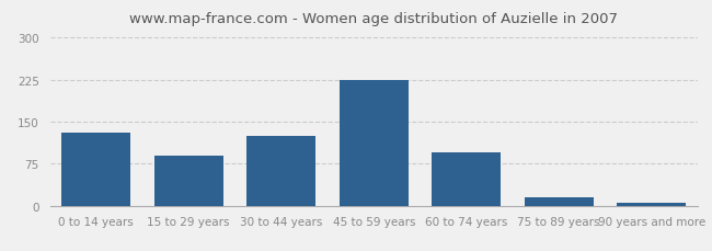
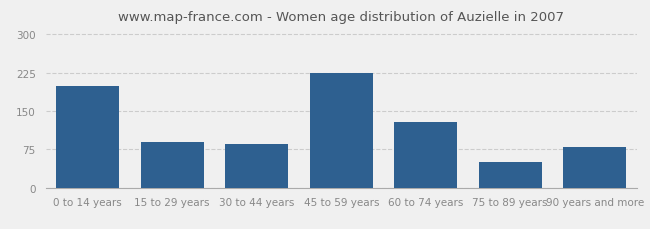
0 to 14 years: 130 -> 198
30 to 44 years: 125 -> 86
60 to 74 years: 95 -> 128
75 to 89 years: 15 -> 50
90 years and more: 5 -> 80
